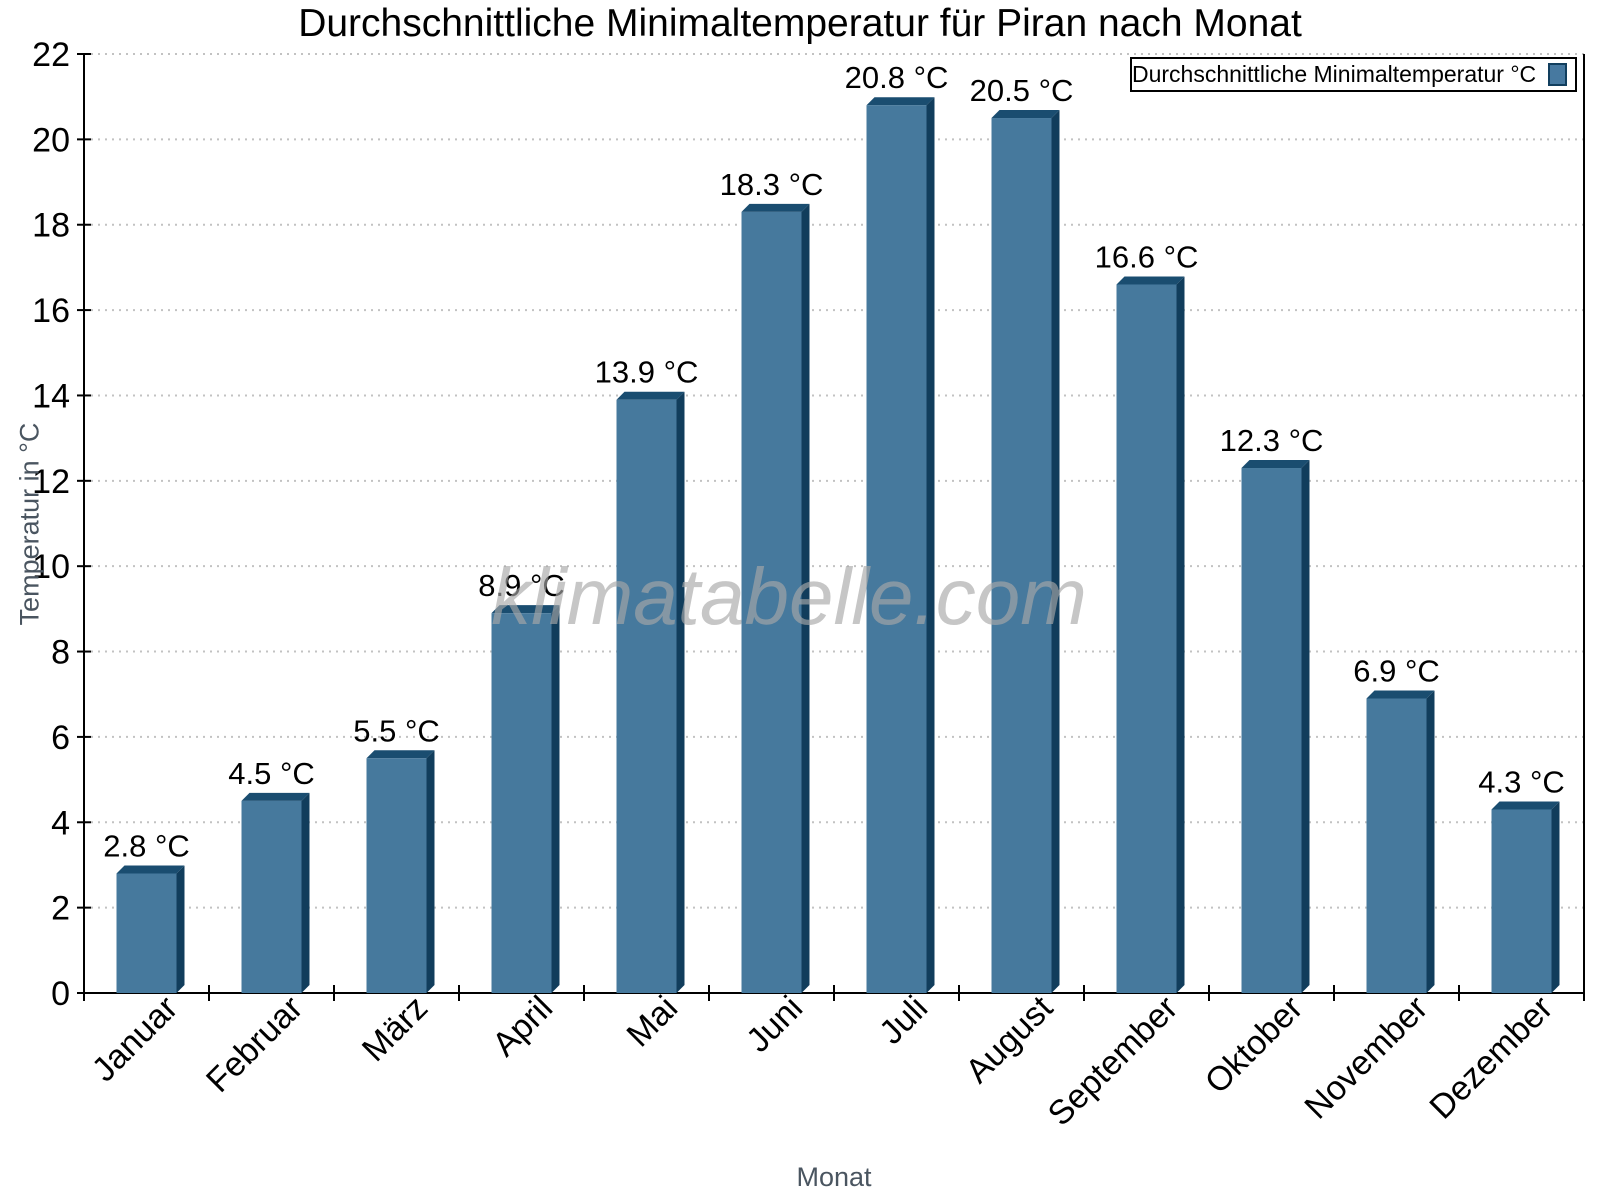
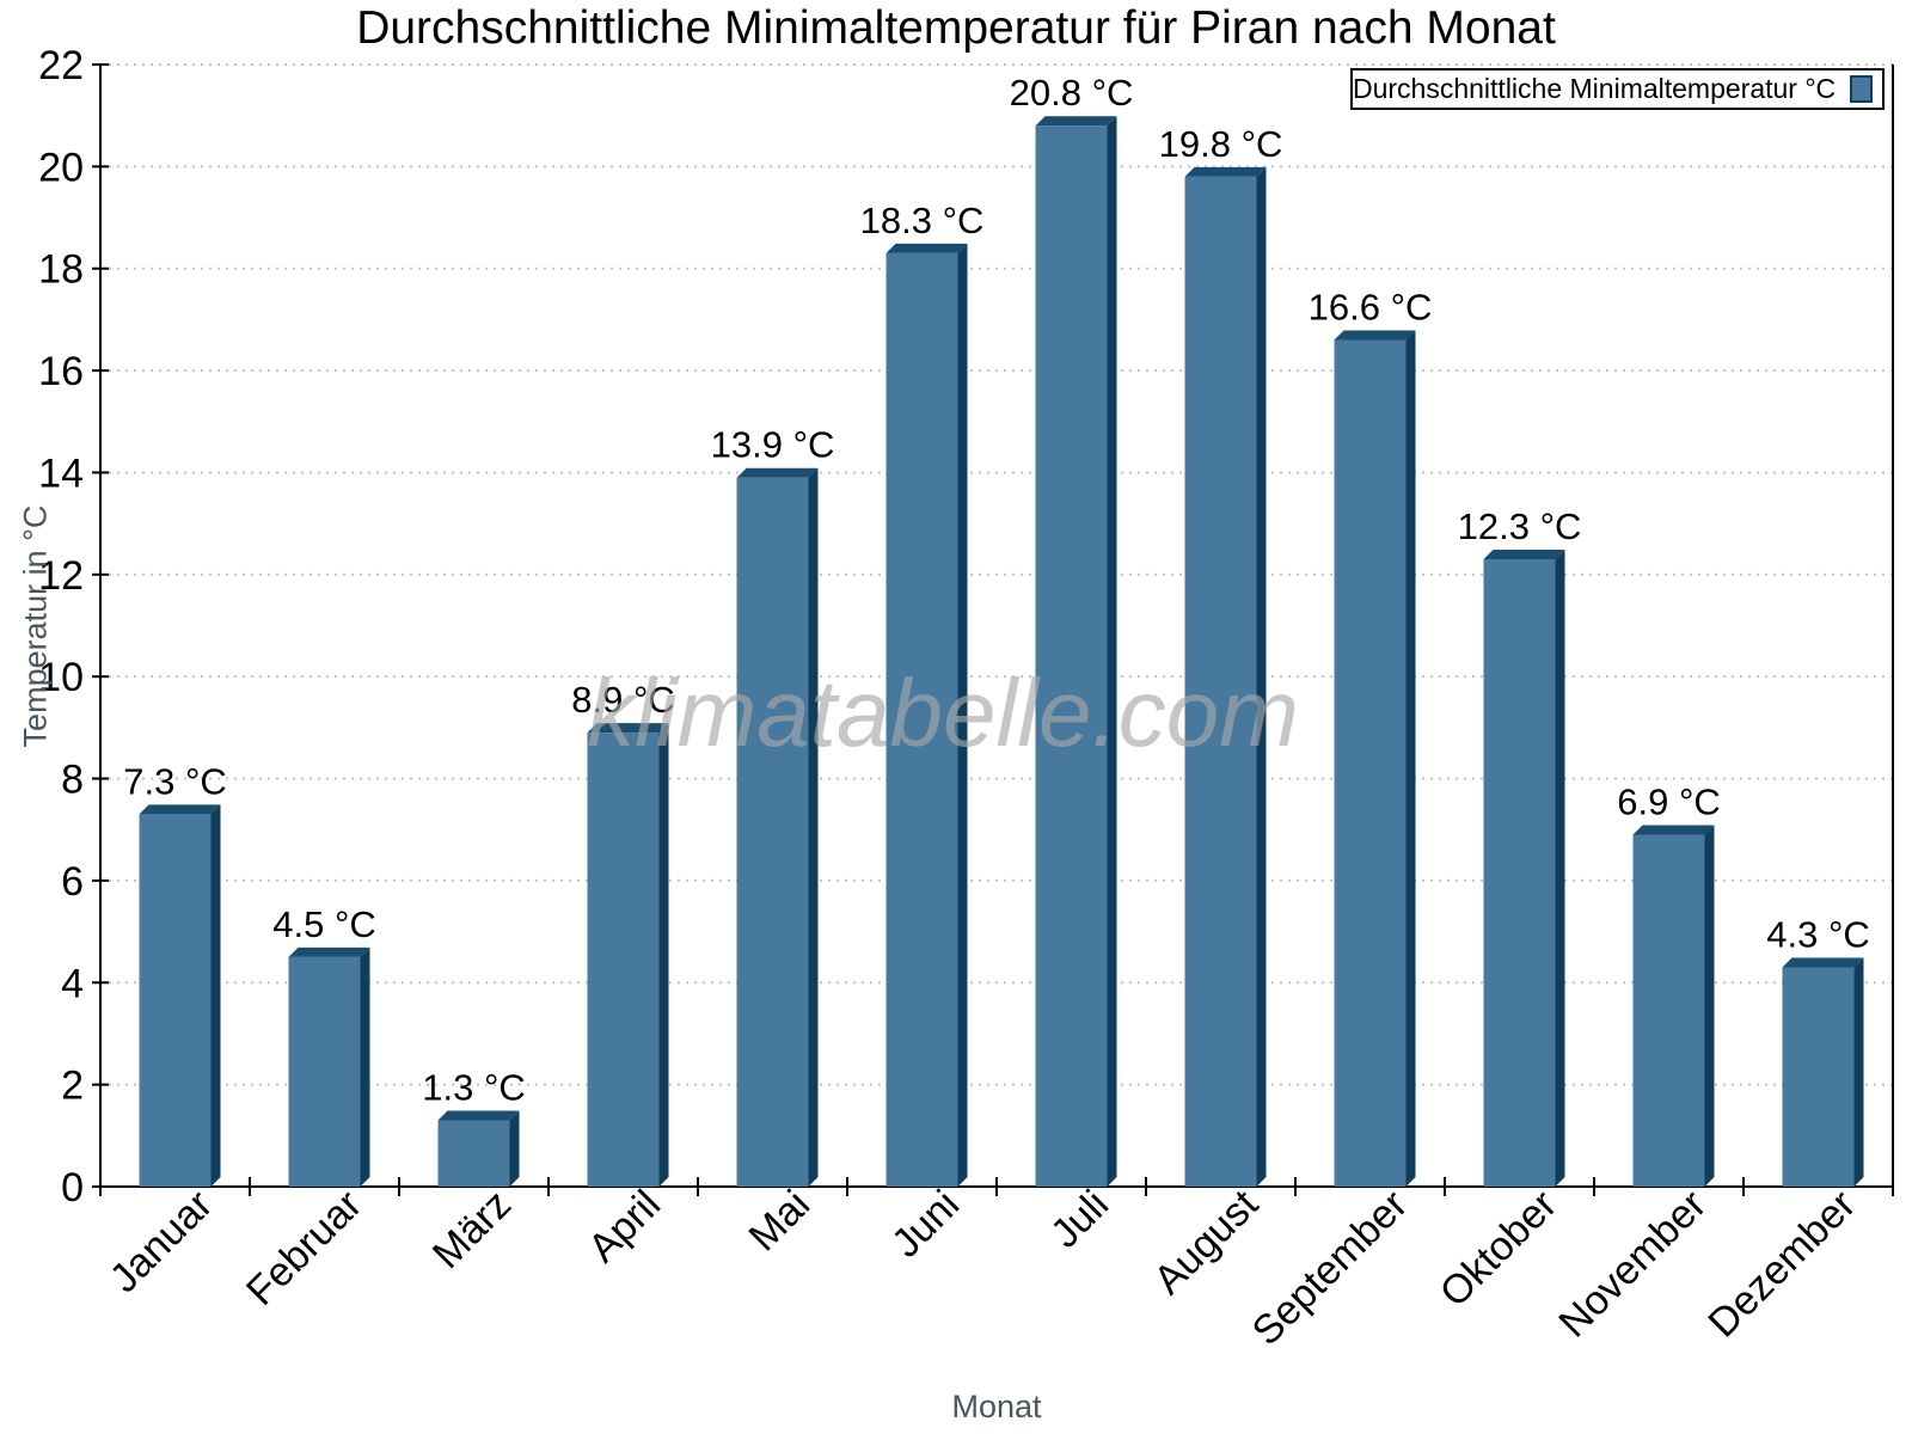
Januar: 2.8 -> 7.3
März: 5.5 -> 1.3
August: 20.5 -> 19.8
